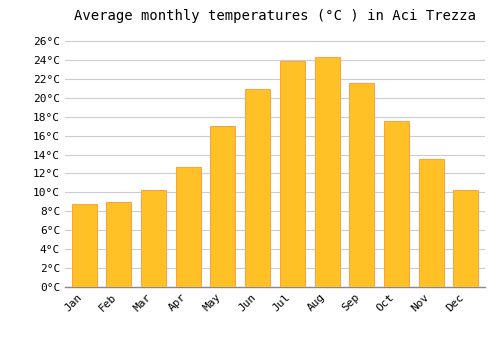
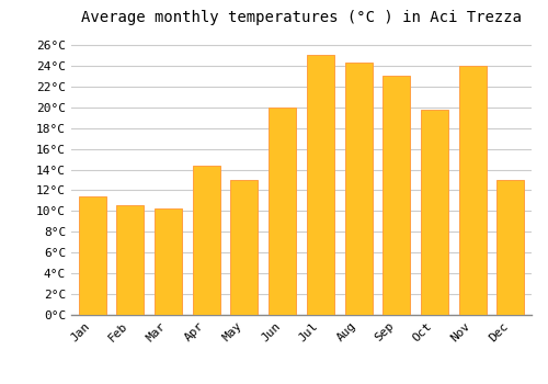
Jan: 8.8°C -> 11.4°C
Feb: 9.0°C -> 10.6°C
Apr: 12.7°C -> 14.4°C
May: 17.0°C -> 13.0°C
Jun: 20.9°C -> 20.0°C
Jul: 23.9°C -> 25.0°C
Sep: 21.6°C -> 23.0°C
Oct: 17.5°C -> 19.8°C
Nov: 13.5°C -> 24.0°C
Dec: 10.3°C -> 13.0°C
